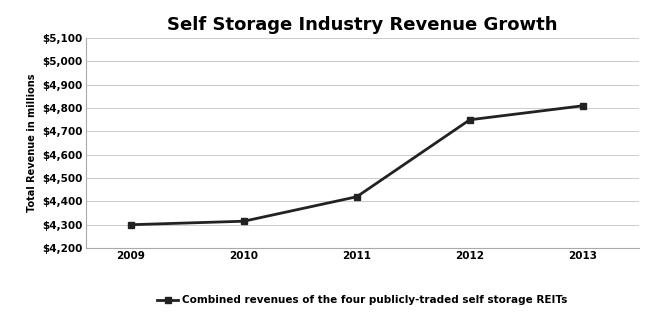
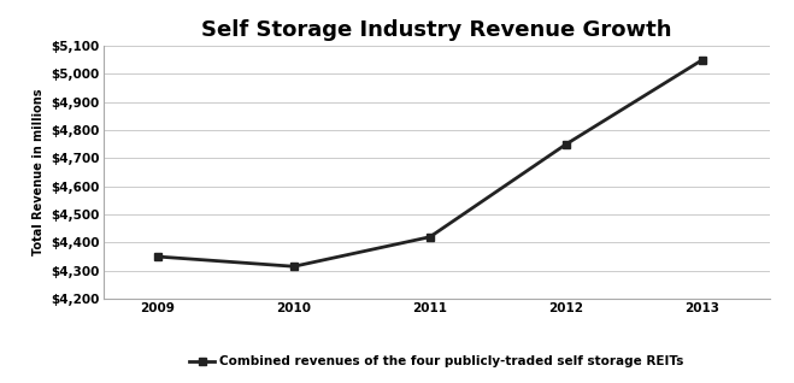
2009: $4,300 -> $4,350
2013: $4,810 -> $5,050
